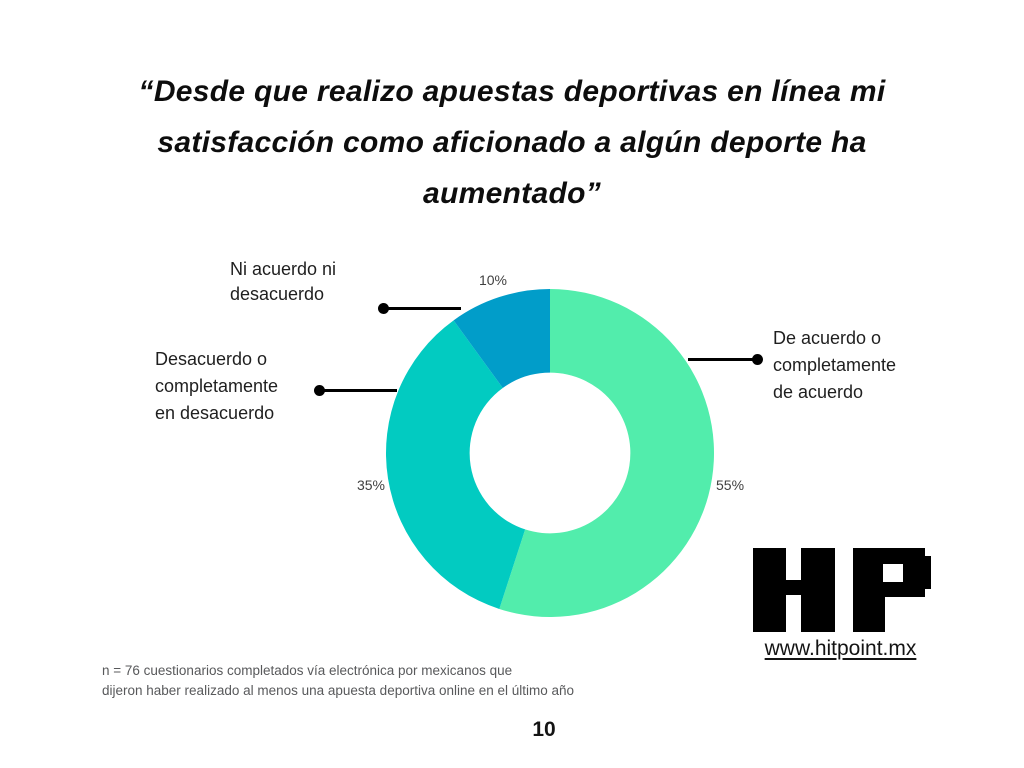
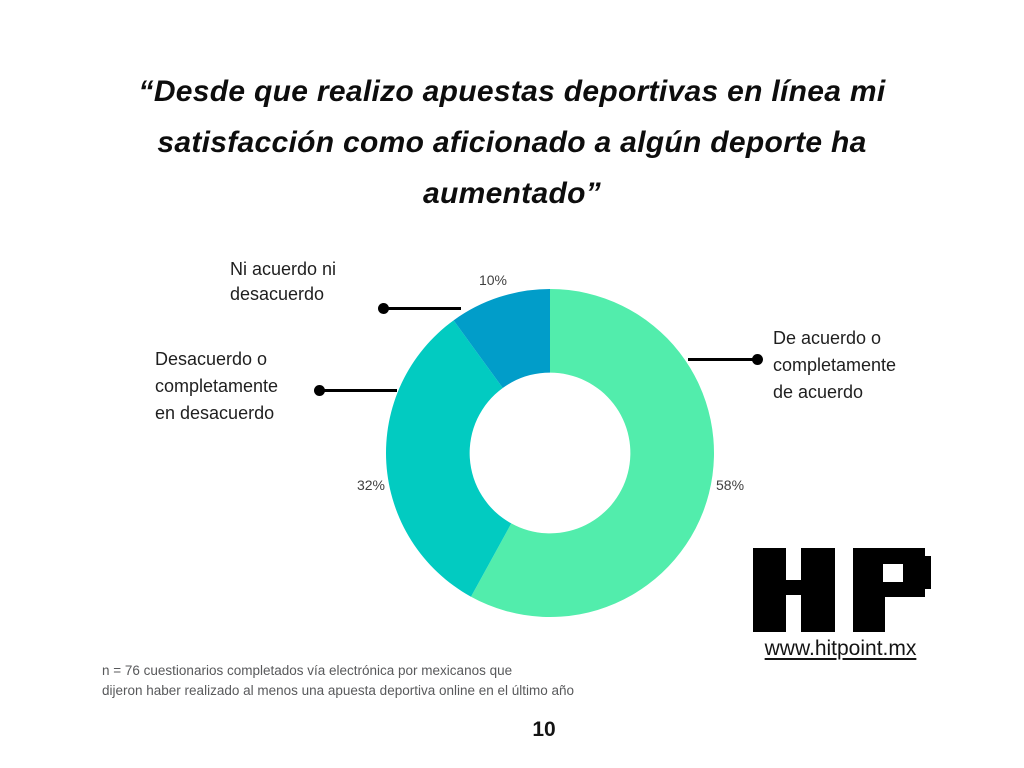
De acuerdo o completamente de acuerdo: 55% -> 58%
Desacuerdo o completamente en desacuerdo: 35% -> 32%
